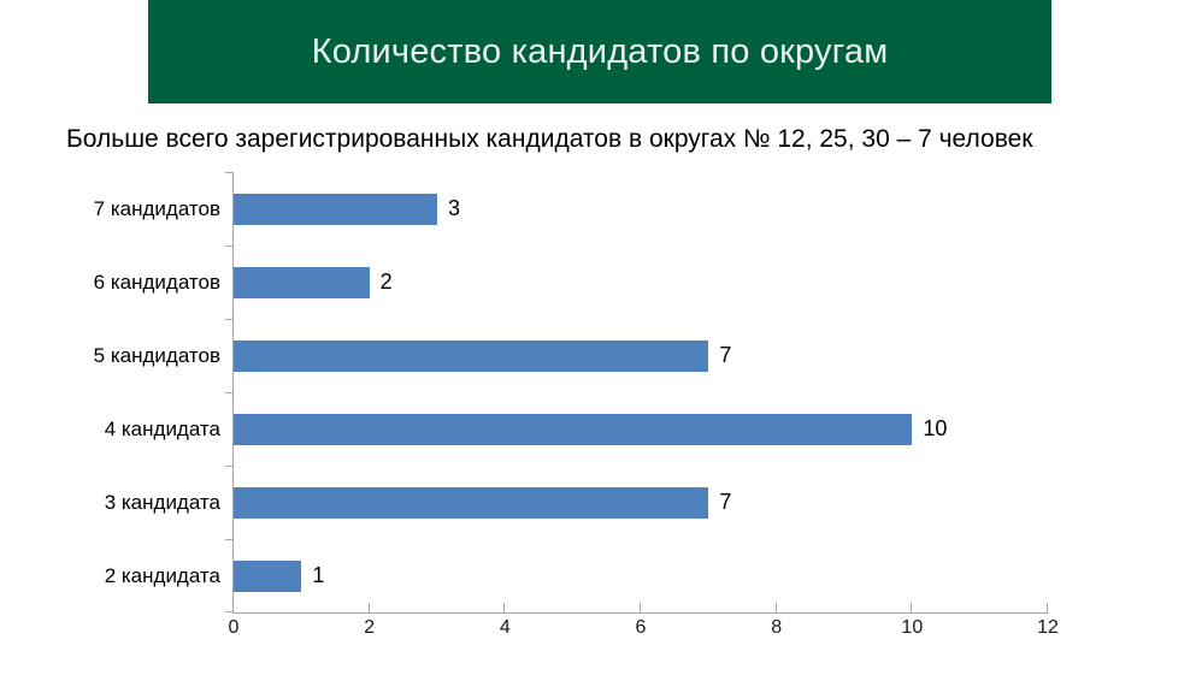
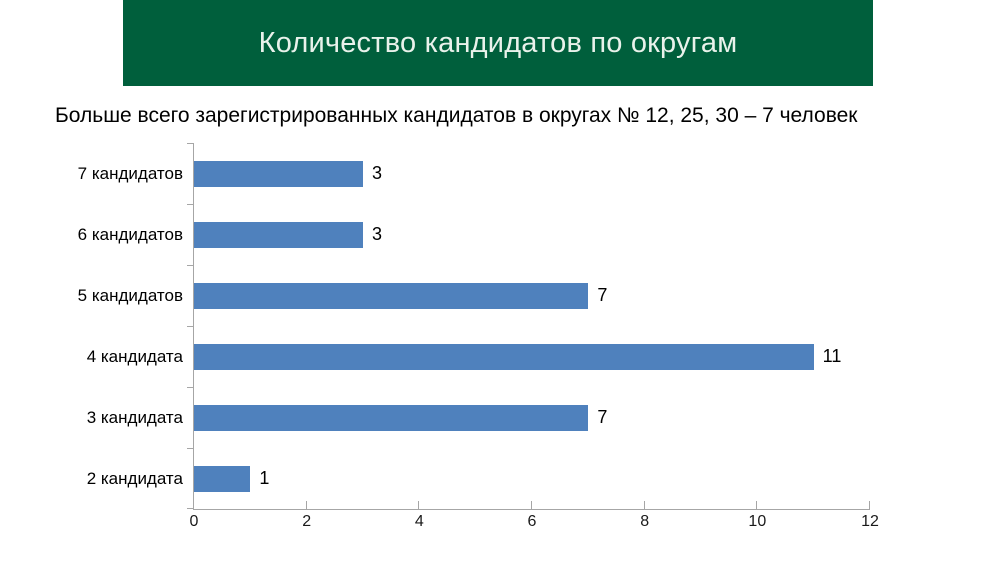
6 кандидатов: 2 -> 3
4 кандидата: 10 -> 11
